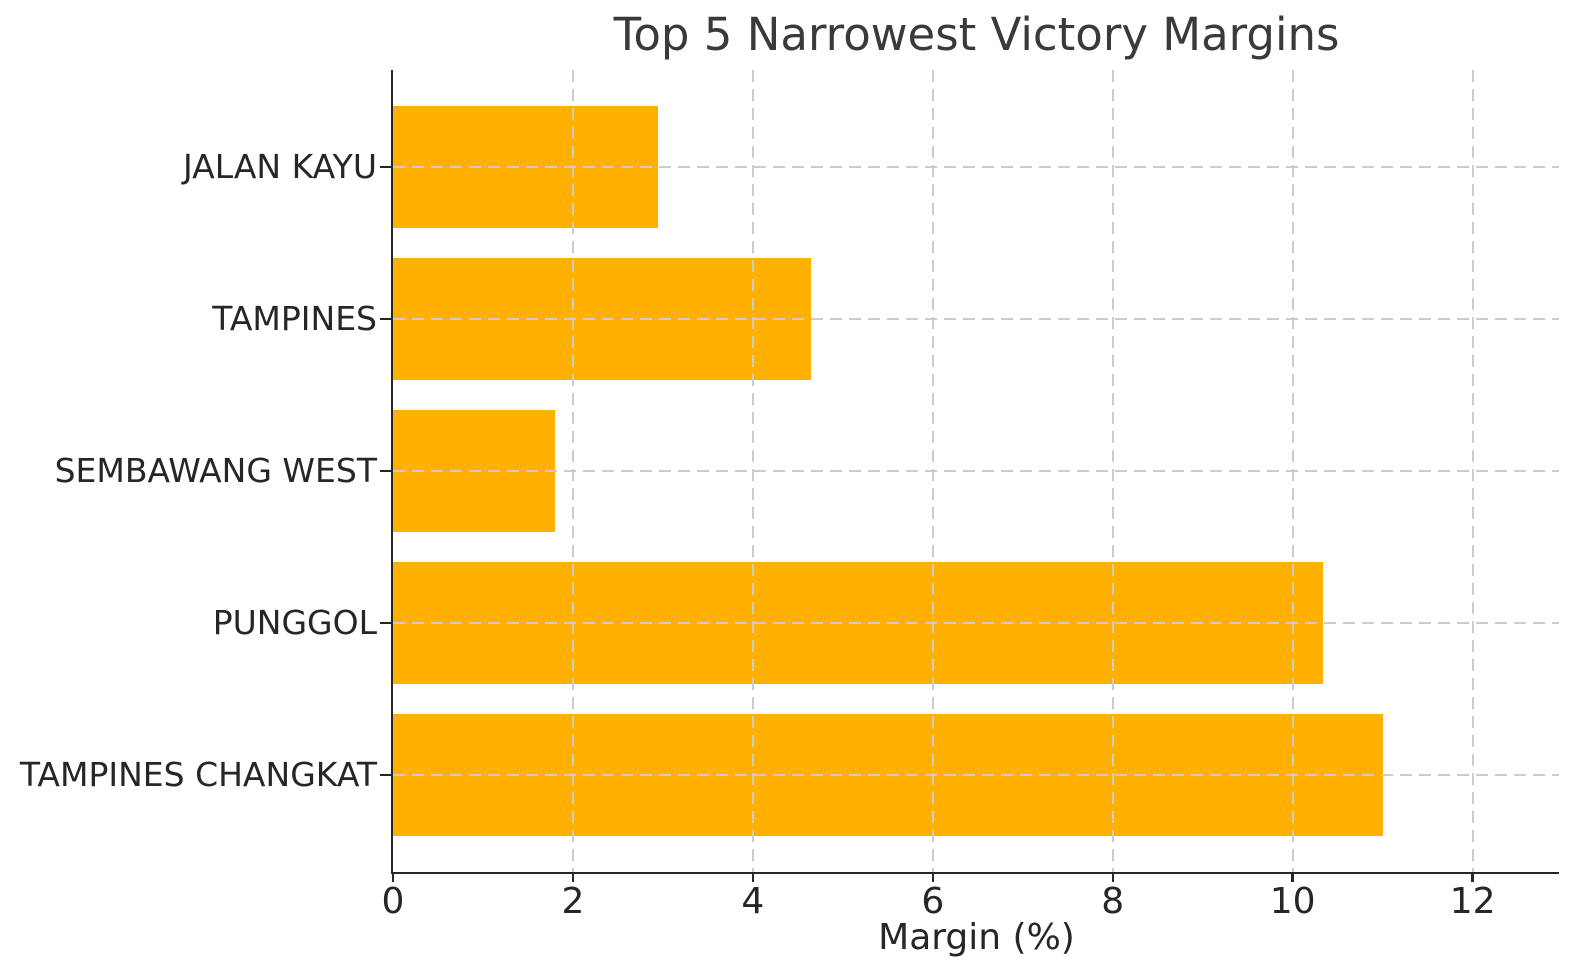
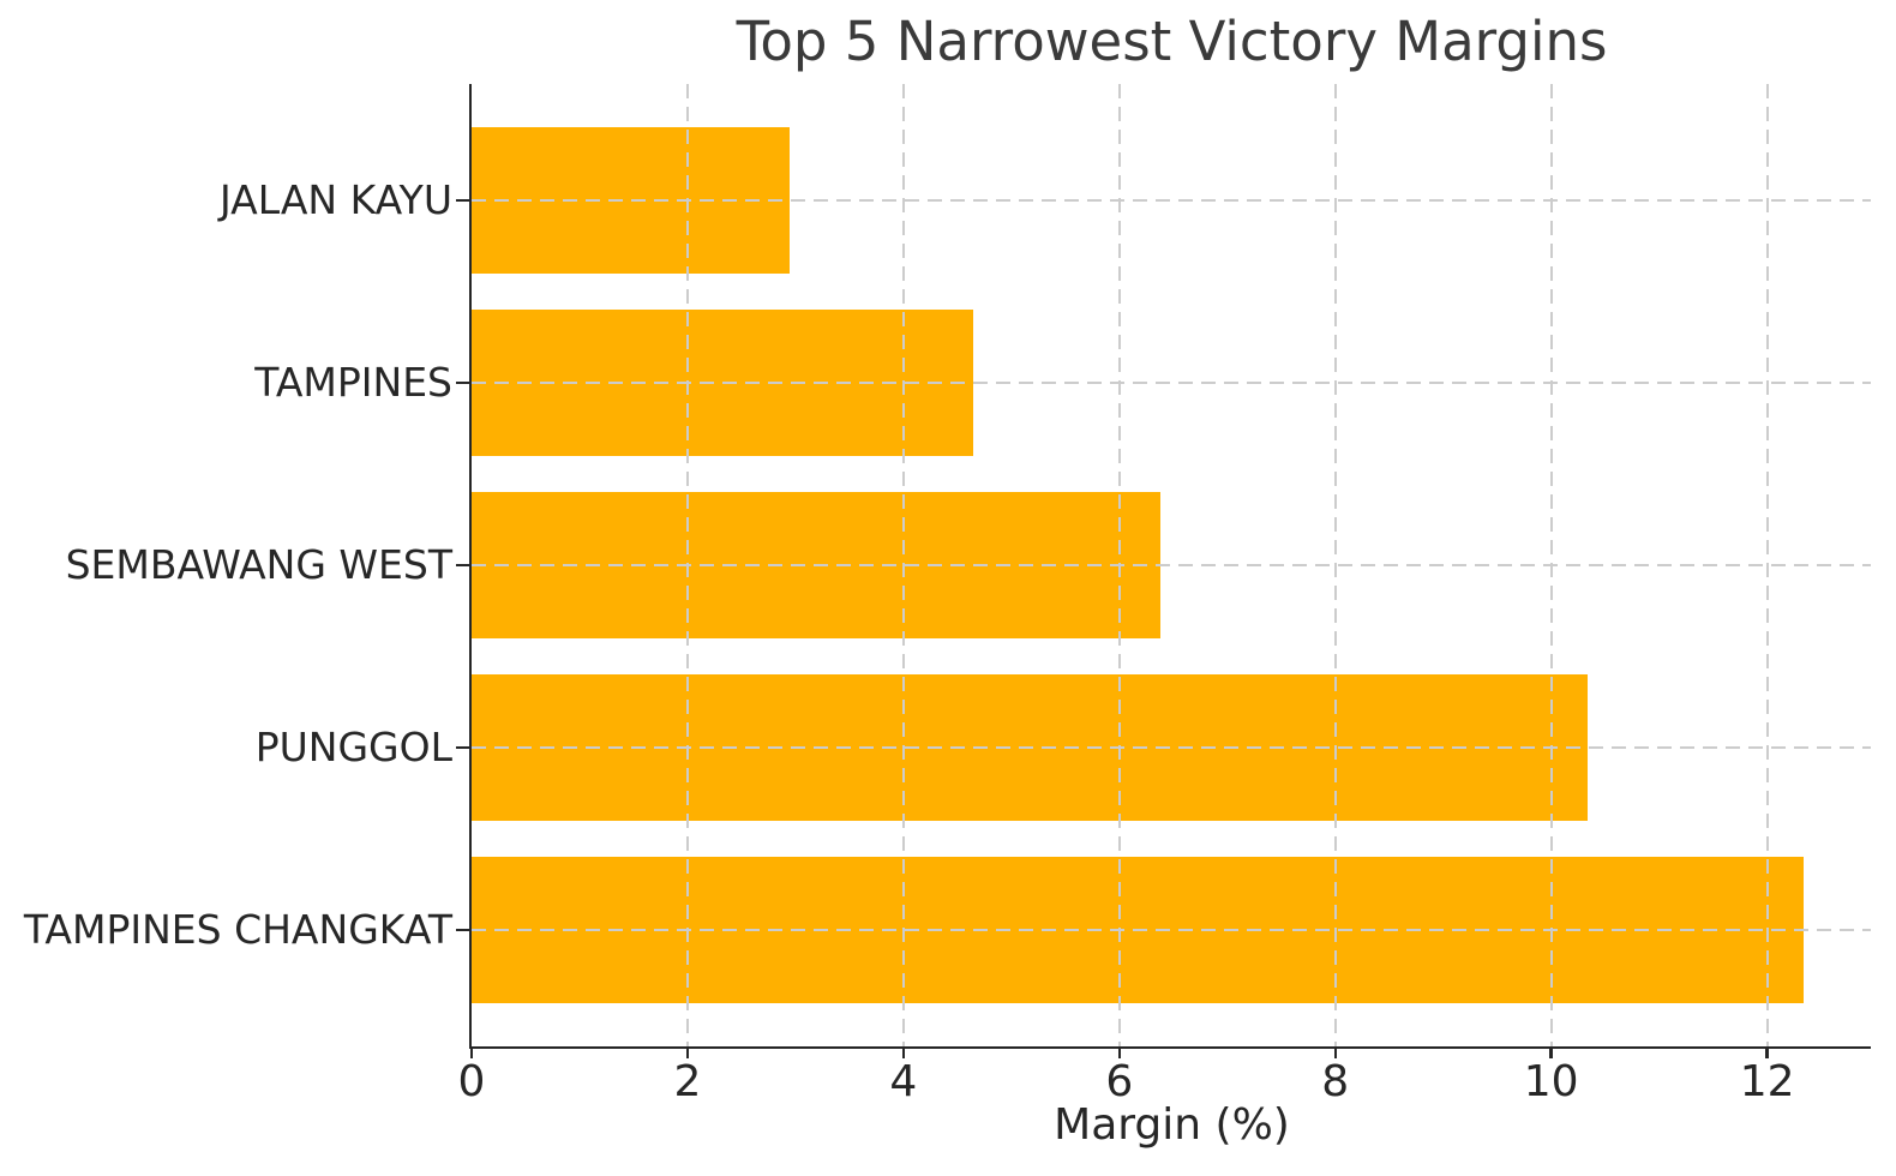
SEMBAWANG WEST: 1.8 -> 6.4
TAMPINES CHANGKAT: 11.0 -> 12.3
